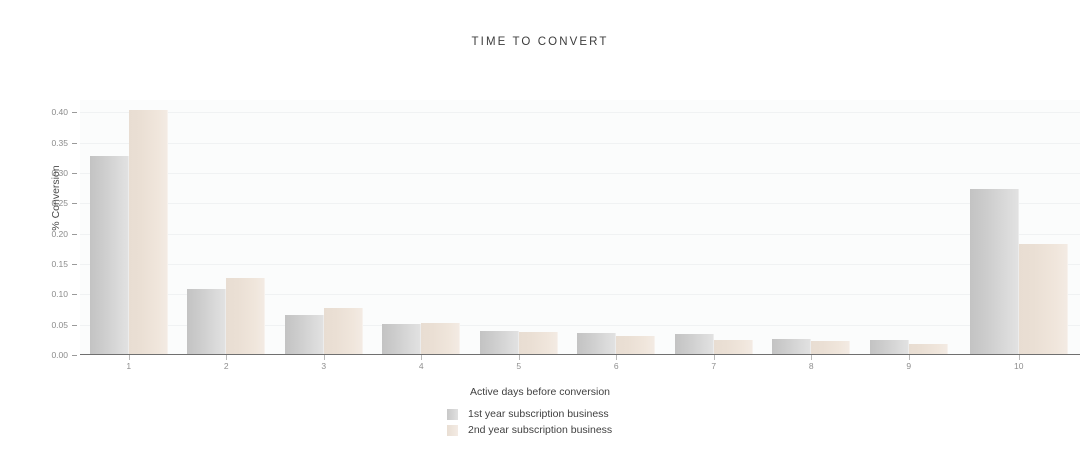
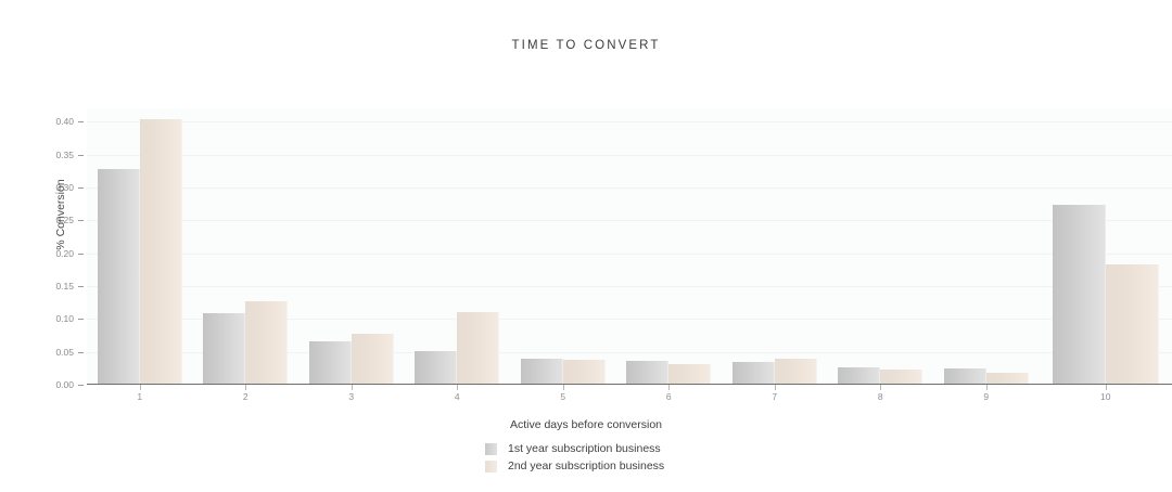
2nd year subscription business/4: 0.05 -> 0.11
2nd year subscription business/7: 0.02 -> 0.04
